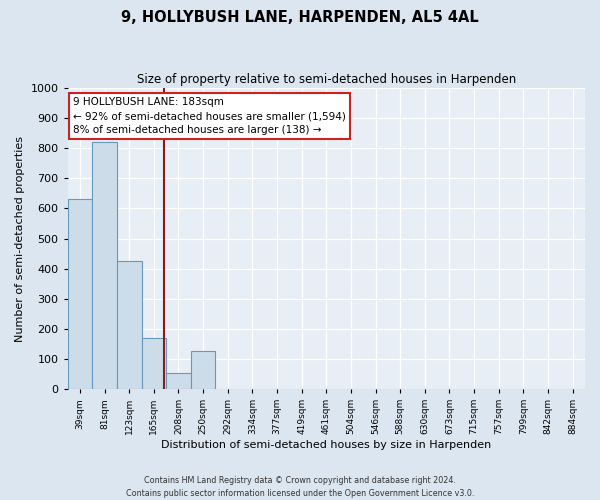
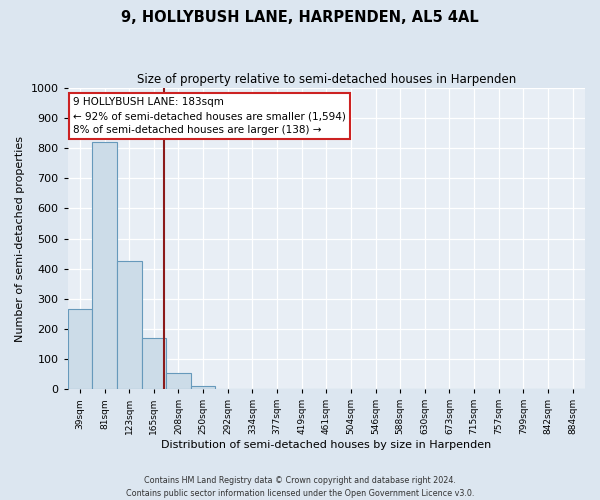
39sqm: 630 -> 265
250sqm: 125 -> 11
